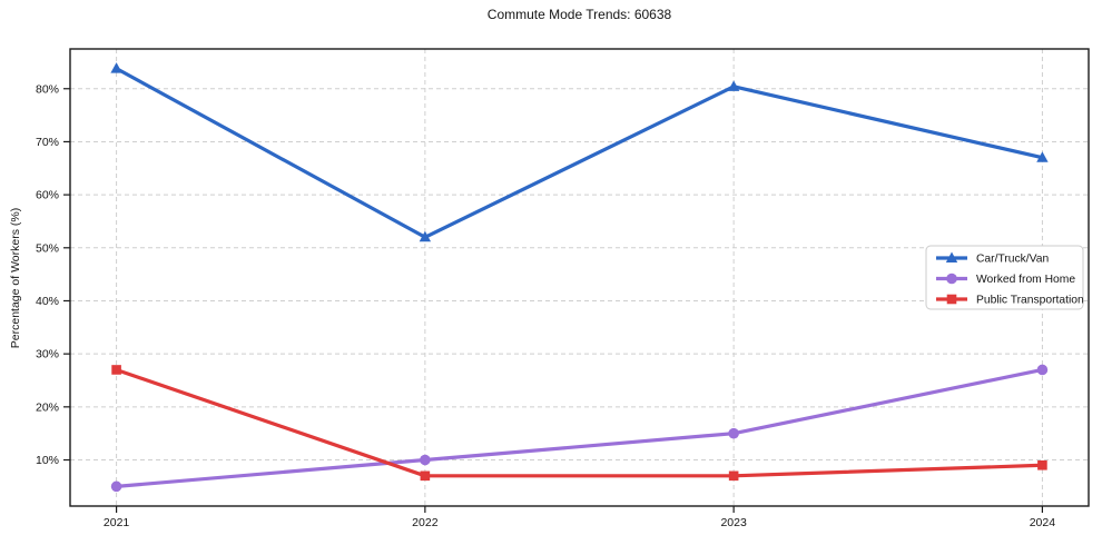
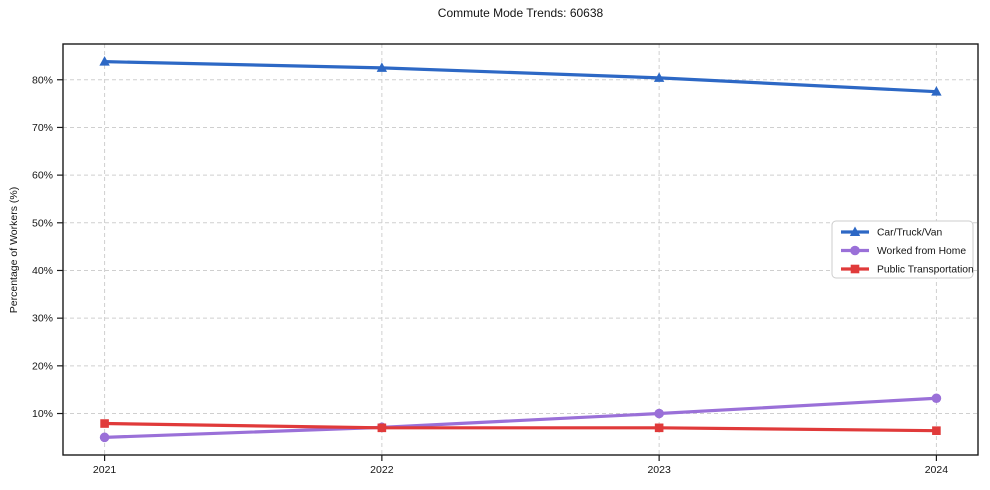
Public Transportation/2021: 27% -> 8%
Car/Truck/Van/2022: 52% -> 82%
Worked from Home/2022: 10% -> 7%
Worked from Home/2023: 15% -> 10%
Car/Truck/Van/2024: 67% -> 78%
Worked from Home/2024: 27% -> 13%
Public Transportation/2024: 9% -> 6%
